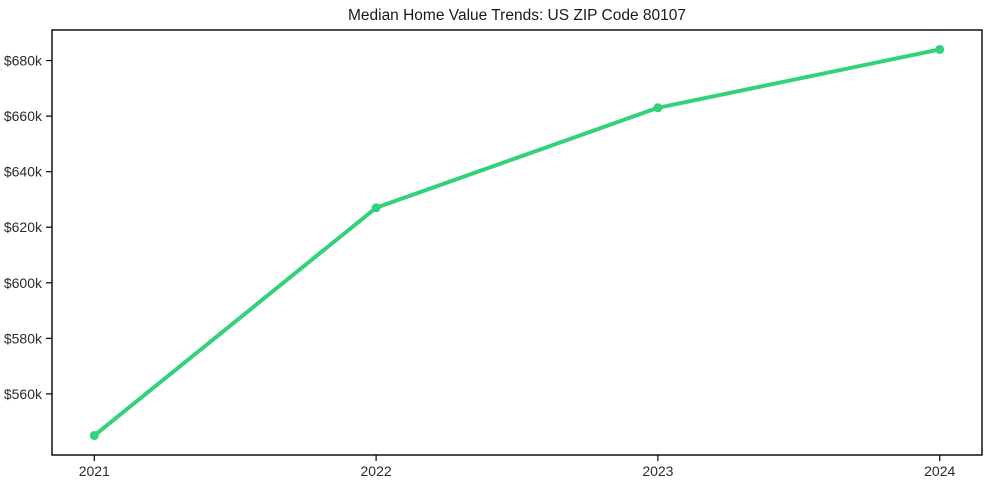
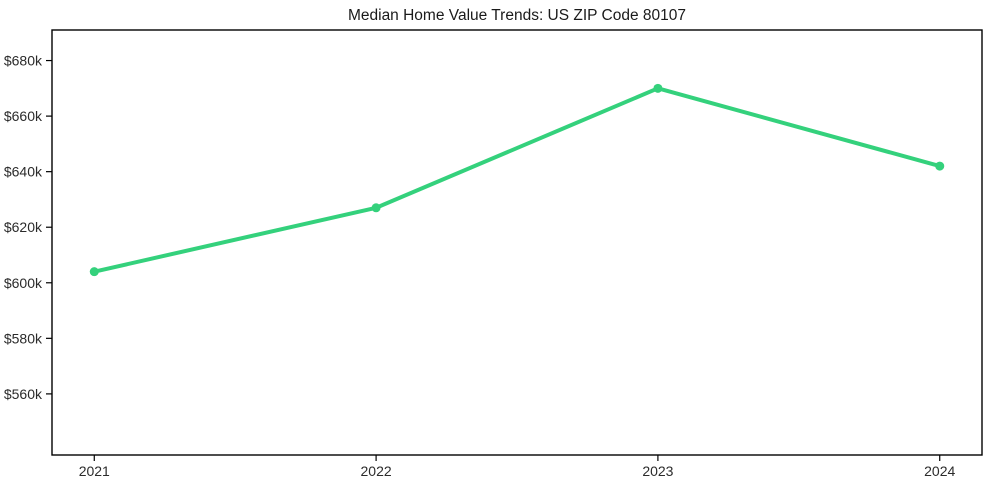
2021: $545k -> $604k
2023: $663k -> $670k
2024: $684k -> $642k
